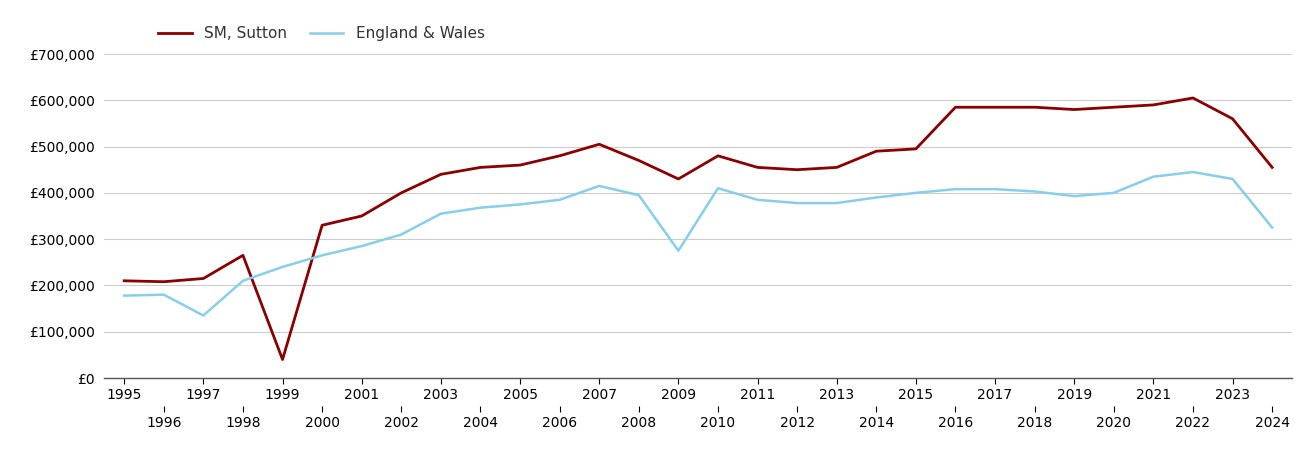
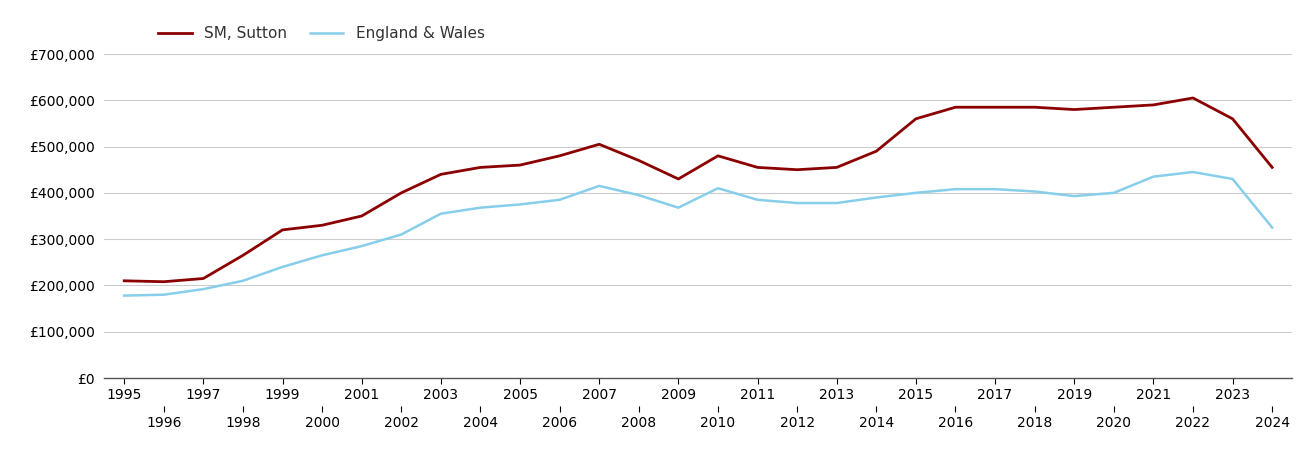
England & Wales/1997: £135,000 -> £192,000
SM, Sutton/1999: £40,000 -> £320,000
England & Wales/2009: £275,000 -> £368,000
SM, Sutton/2015: £495,000 -> £560,000
